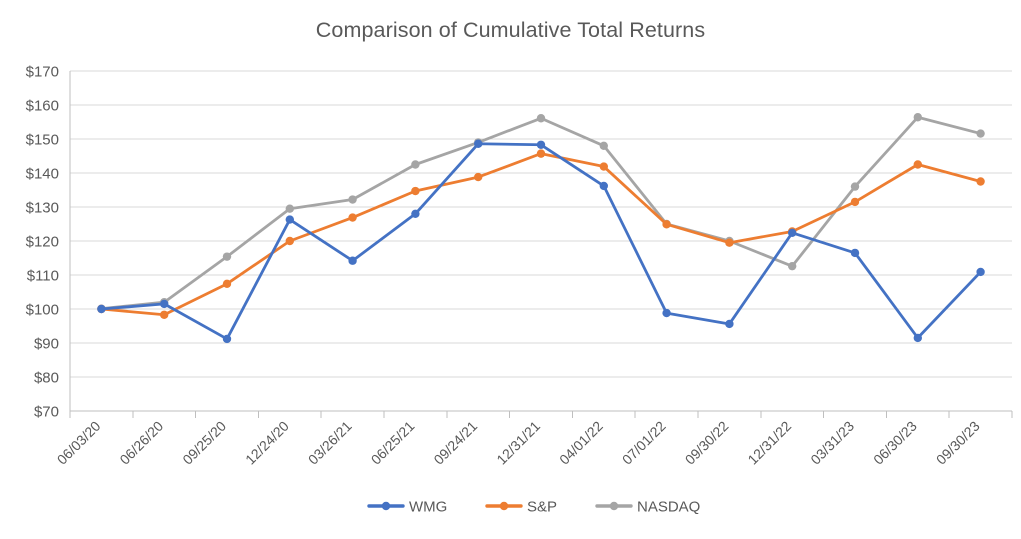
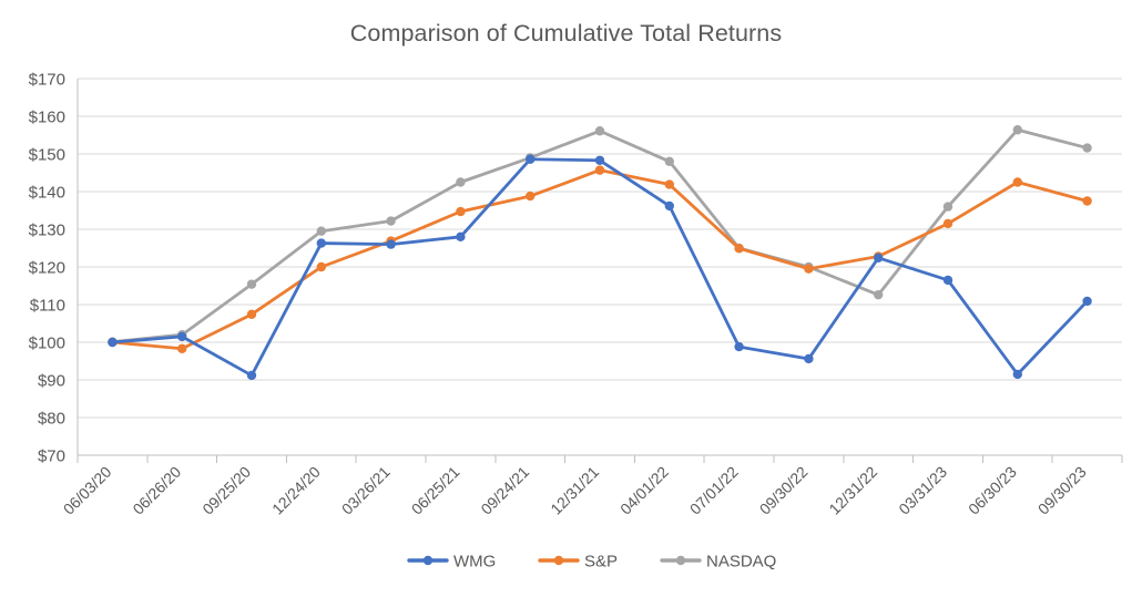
WMG/03/26/21: $114 -> $126
